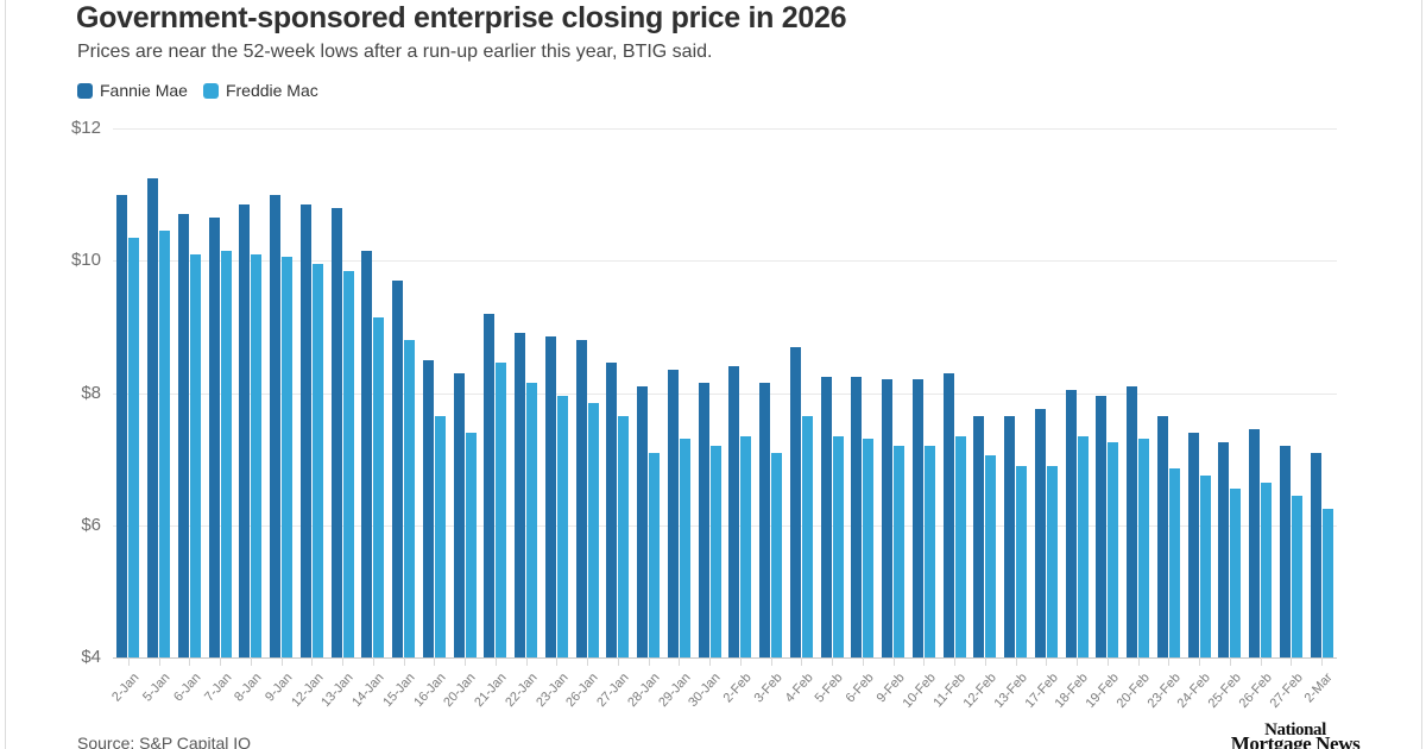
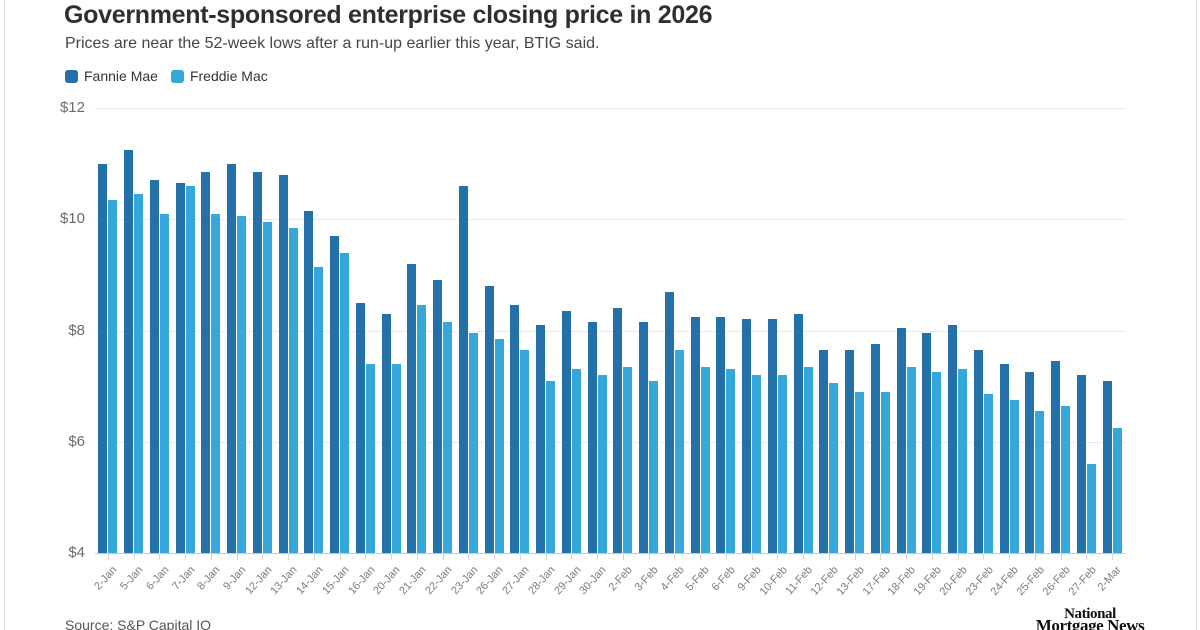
Freddie Mac/7-Jan: $10.2 -> $10.6
Freddie Mac/15-Jan: $8.8 -> $9.4
Freddie Mac/16-Jan: $7.7 -> $7.4
Fannie Mae/23-Jan: $8.8 -> $10.6
Freddie Mac/27-Feb: $6.5 -> $5.6
